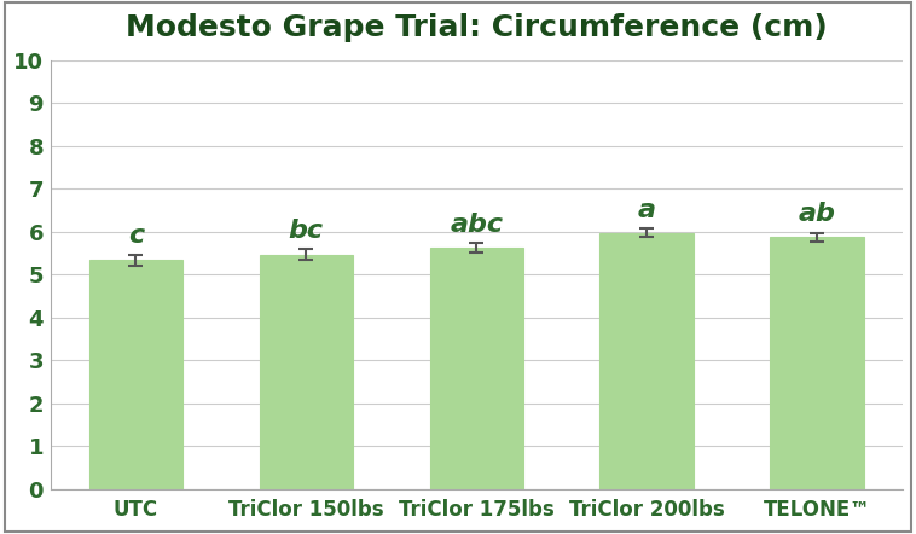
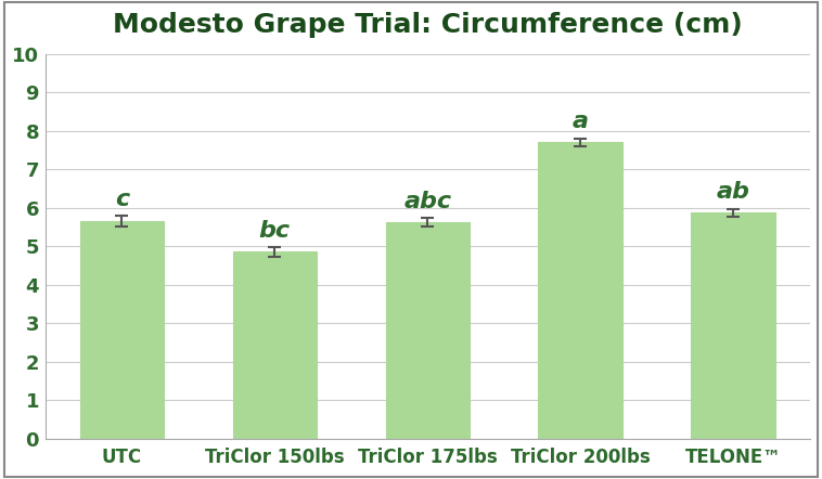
UTC: 5.33 -> 5.65
TriClor 150lbs: 5.46 -> 4.85
TriClor 200lbs: 5.97 -> 7.70
